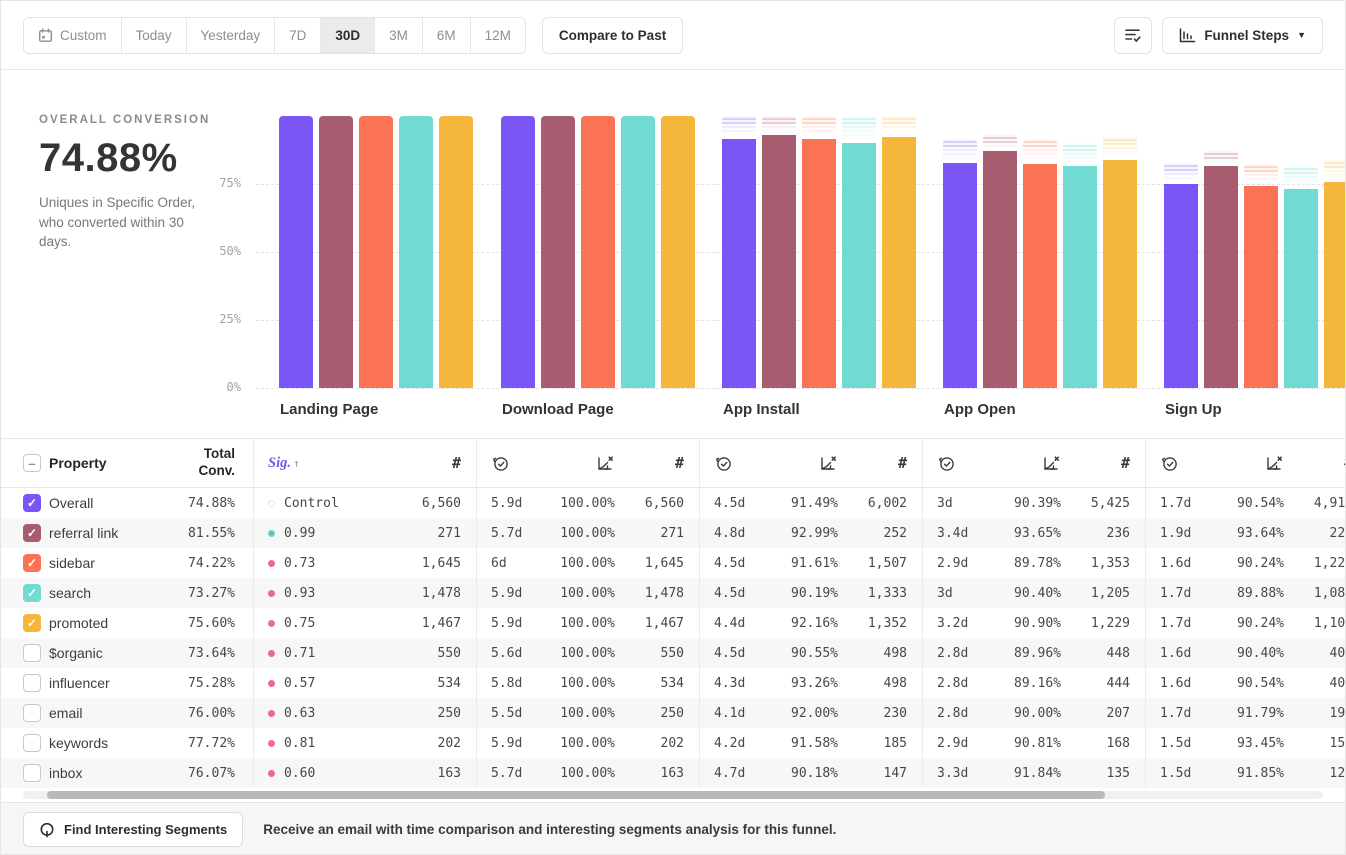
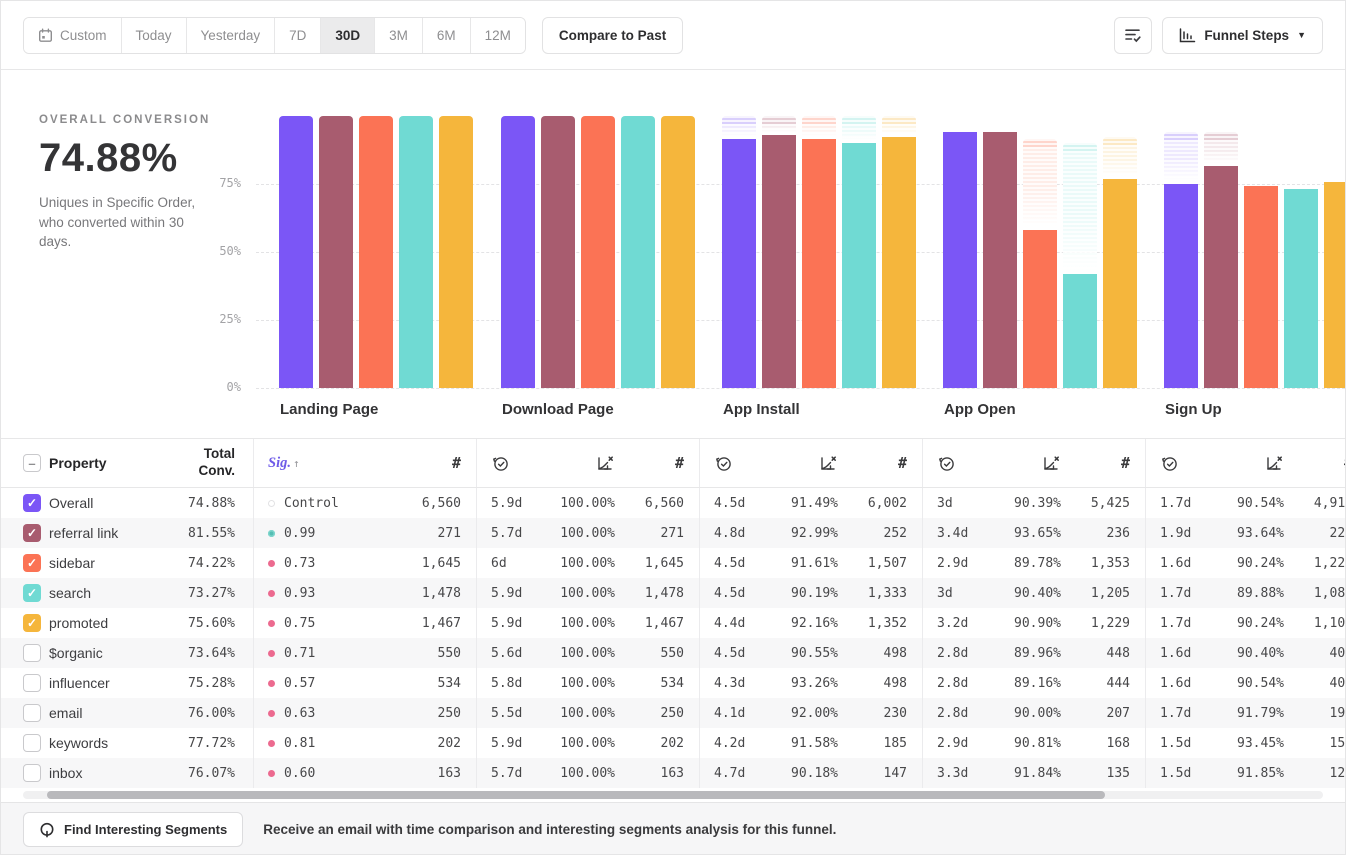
Overall/App Open: 83% -> 94%
referral link/App Open: 87% -> 94%
sidebar/App Open: 82% -> 58%
search/App Open: 82% -> 42%
promoted/App Open: 84% -> 77%
